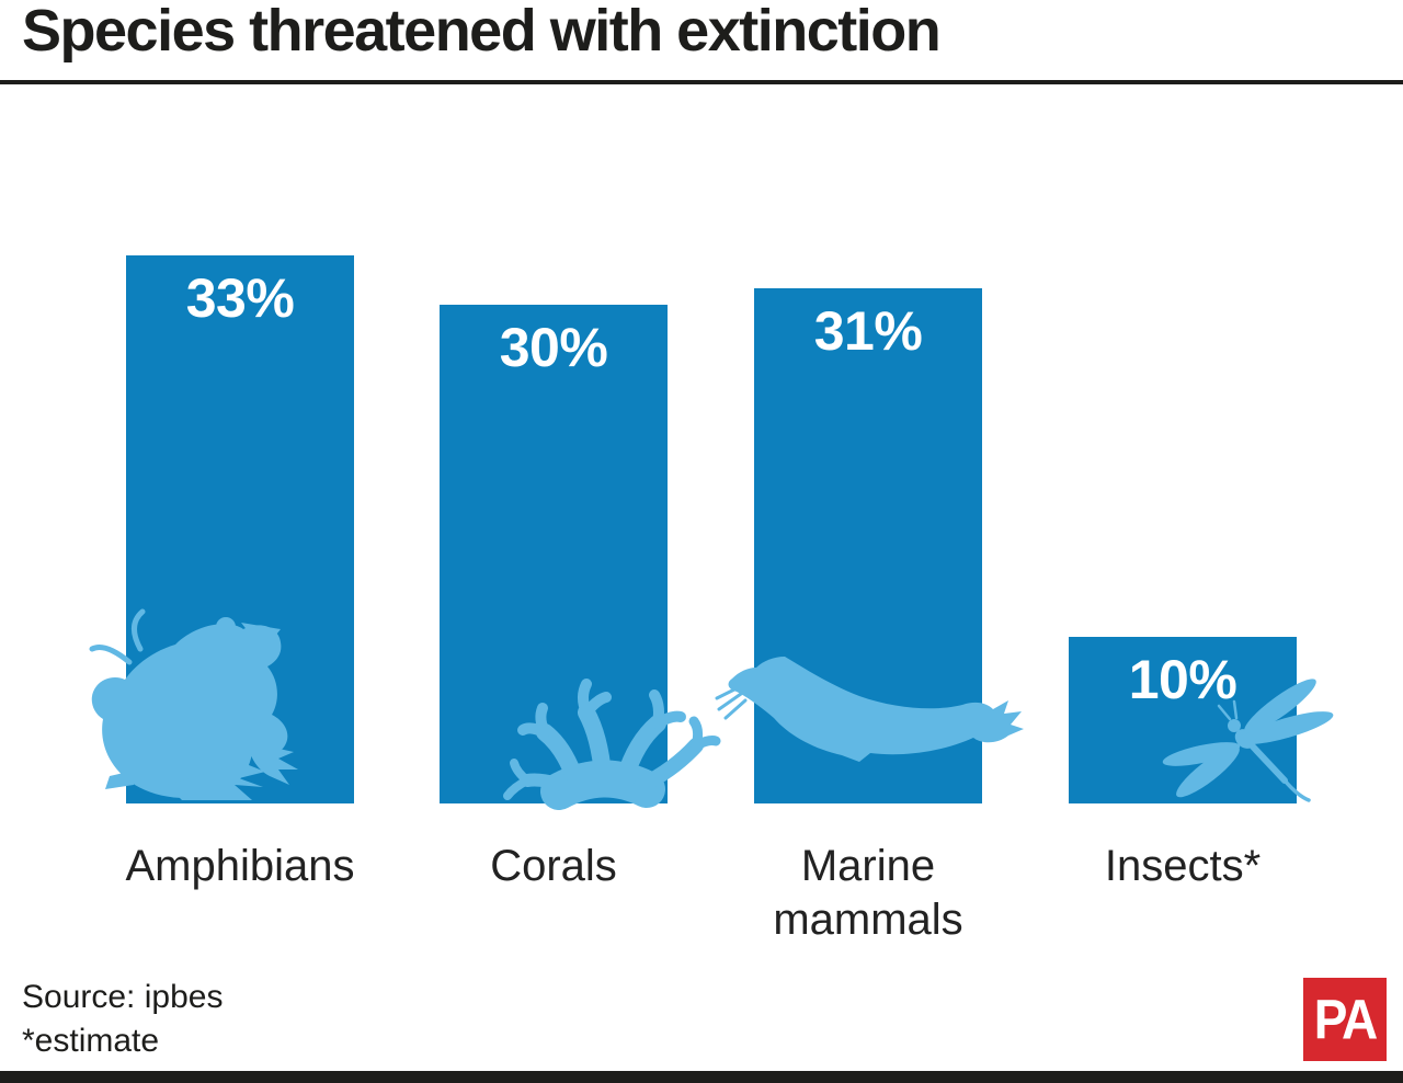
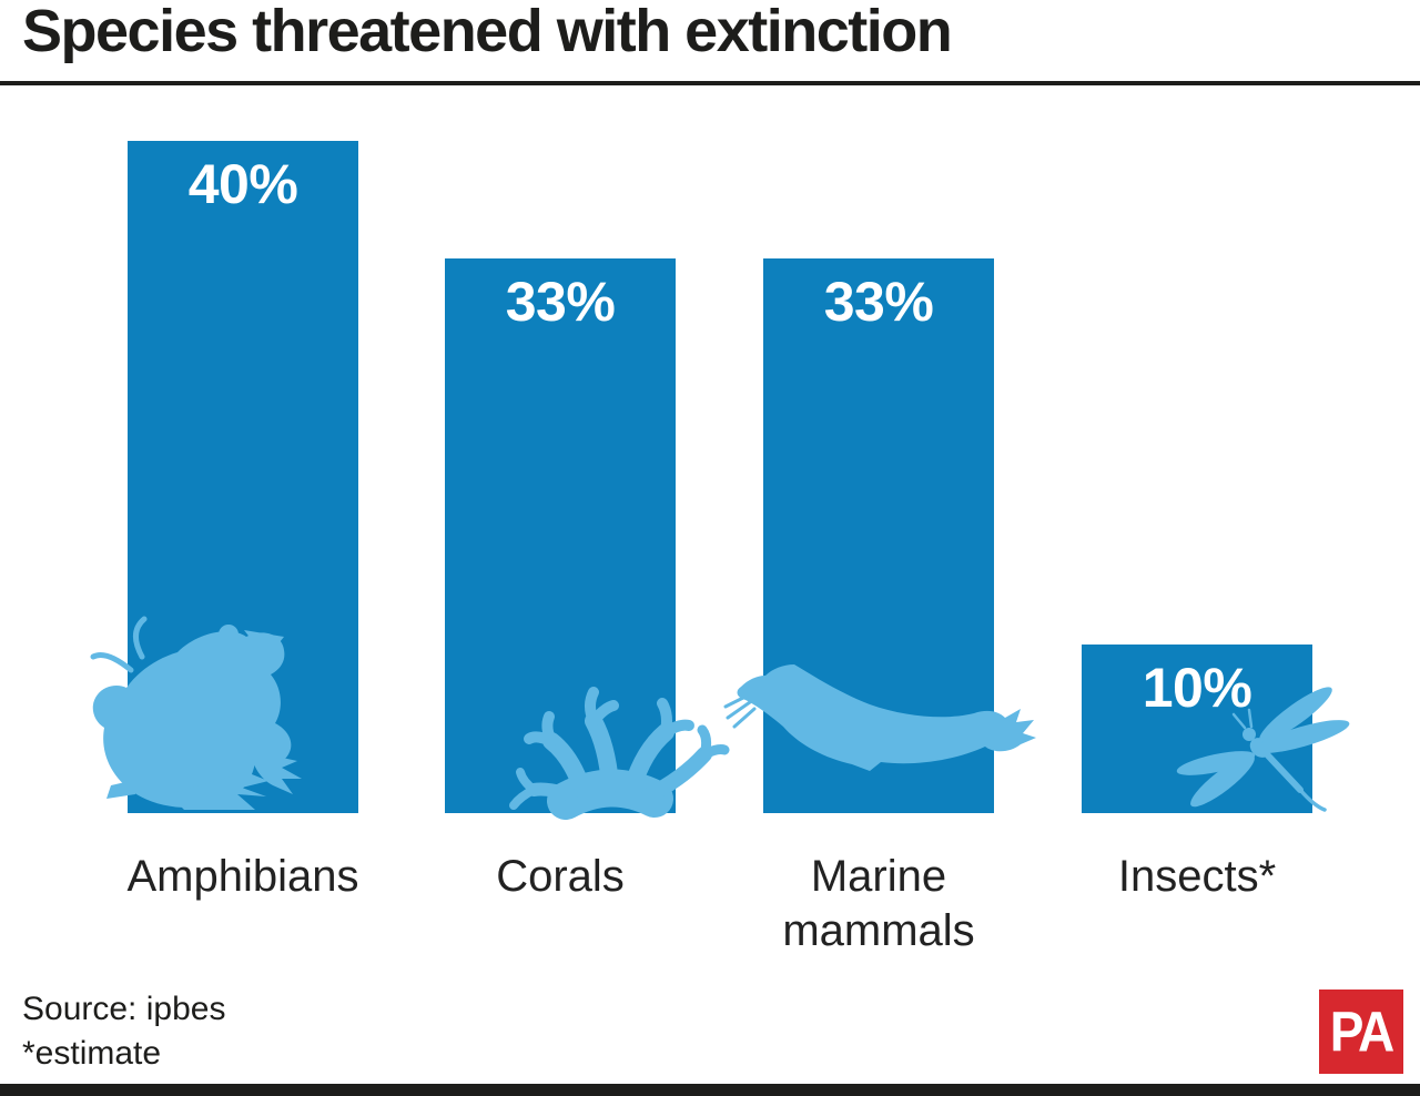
Amphibians: 33% -> 40%
Corals: 30% -> 33%
Marine mammals: 31% -> 33%
